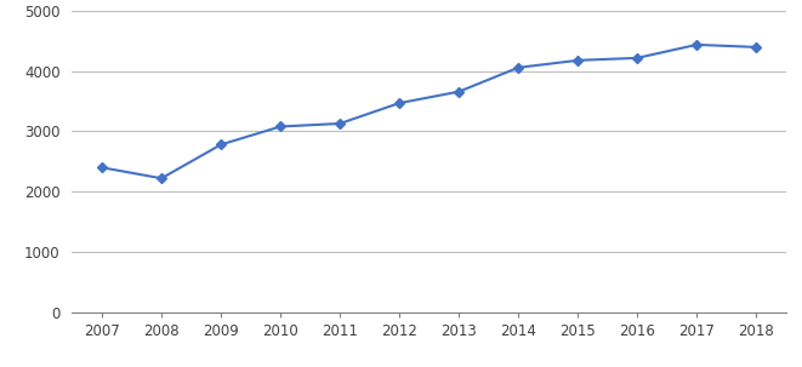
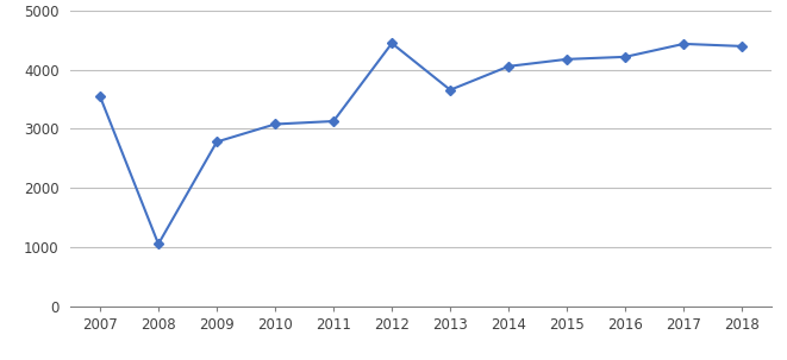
2007: 2400 -> 3550
2008: 2220 -> 1050
2012: 3470 -> 4450
